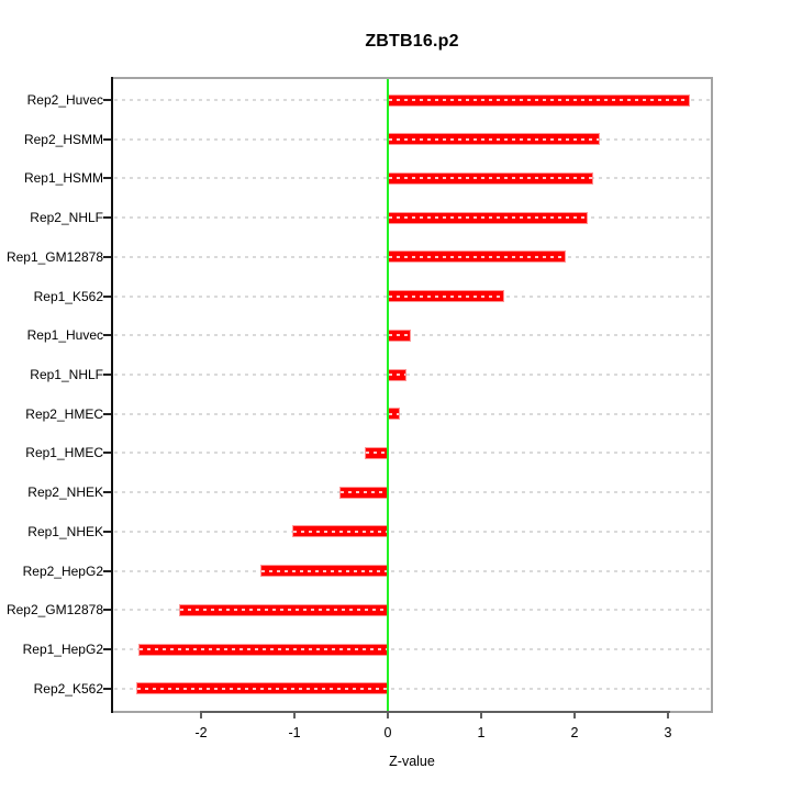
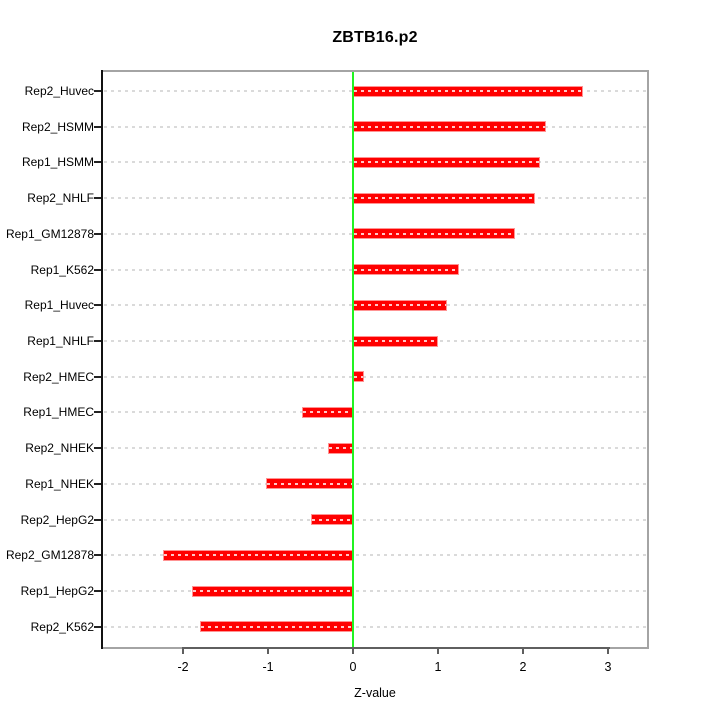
Rep2_Huvec: 3.2 -> 2.7
Rep1_Huvec: 0.2 -> 1.1
Rep1_NHLF: 0.2 -> 1.0
Rep1_HMEC: -0.2 -> -0.6
Rep2_NHEK: -0.5 -> -0.3
Rep2_HepG2: -1.4 -> -0.5
Rep1_HepG2: -2.7 -> -1.9
Rep2_K562: -2.7 -> -1.8
